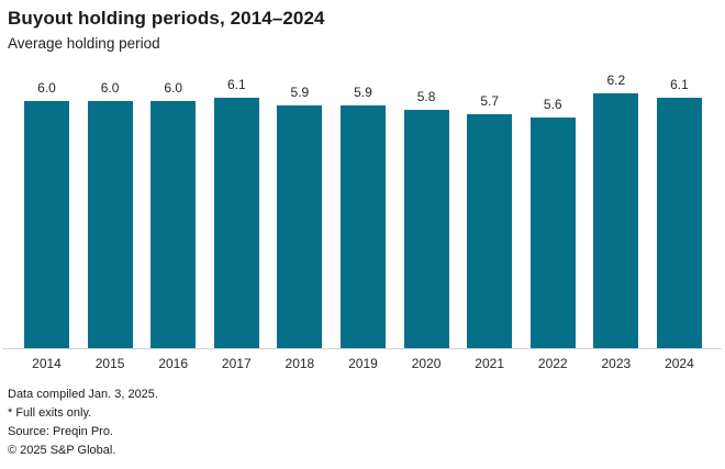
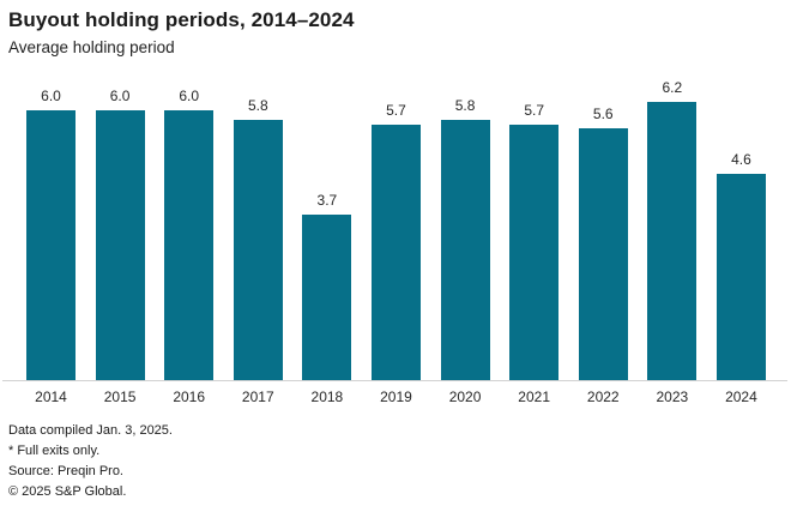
2017: 6.1 -> 5.8
2018: 5.9 -> 3.7
2019: 5.9 -> 5.7
2024: 6.1 -> 4.6
